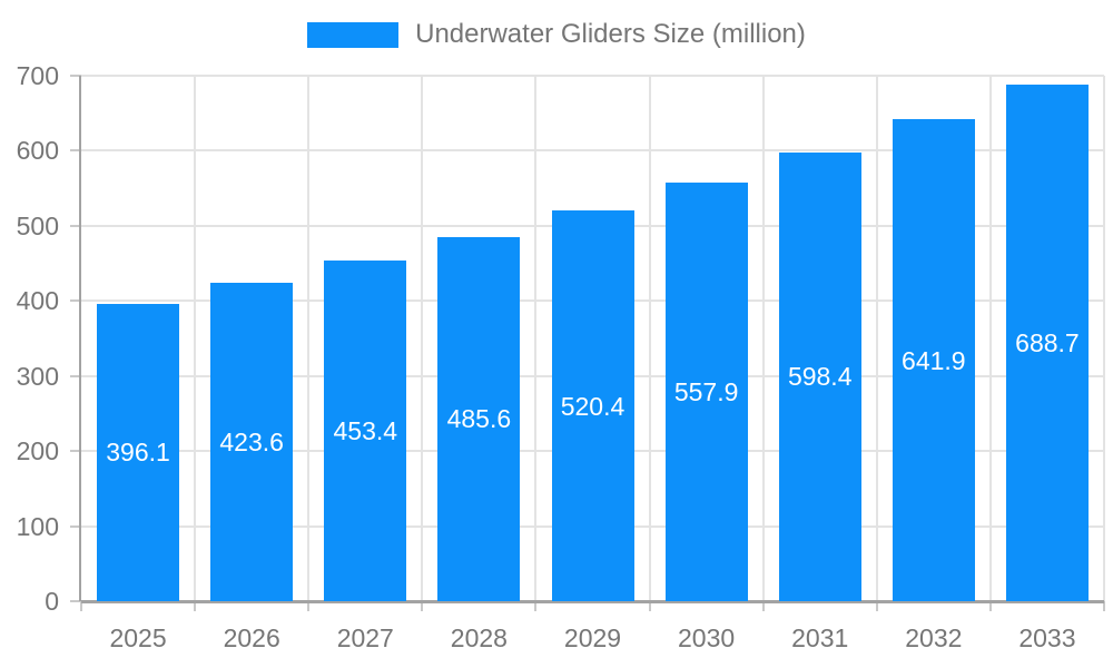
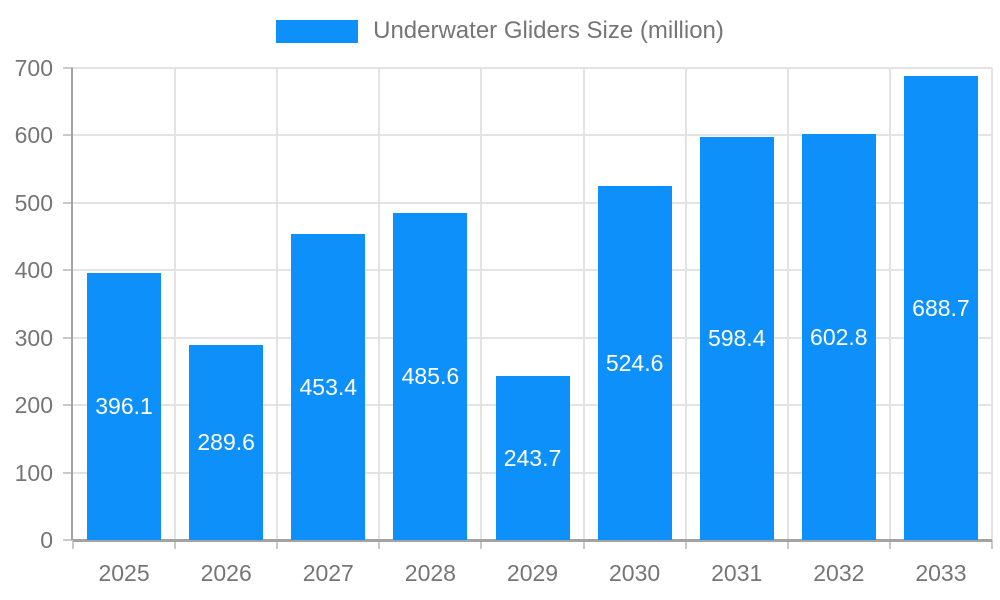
2026: 423.6 -> 289.6
2029: 520.4 -> 243.7
2030: 557.9 -> 524.6
2032: 641.9 -> 602.8
